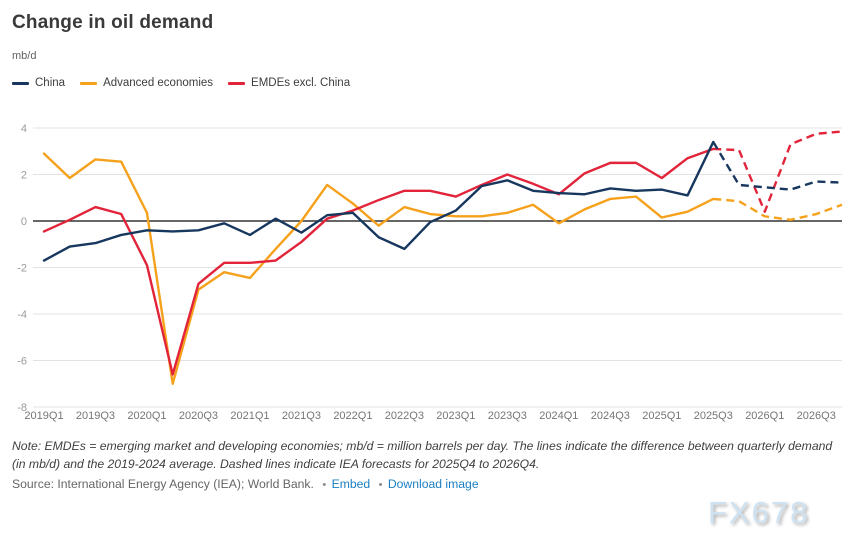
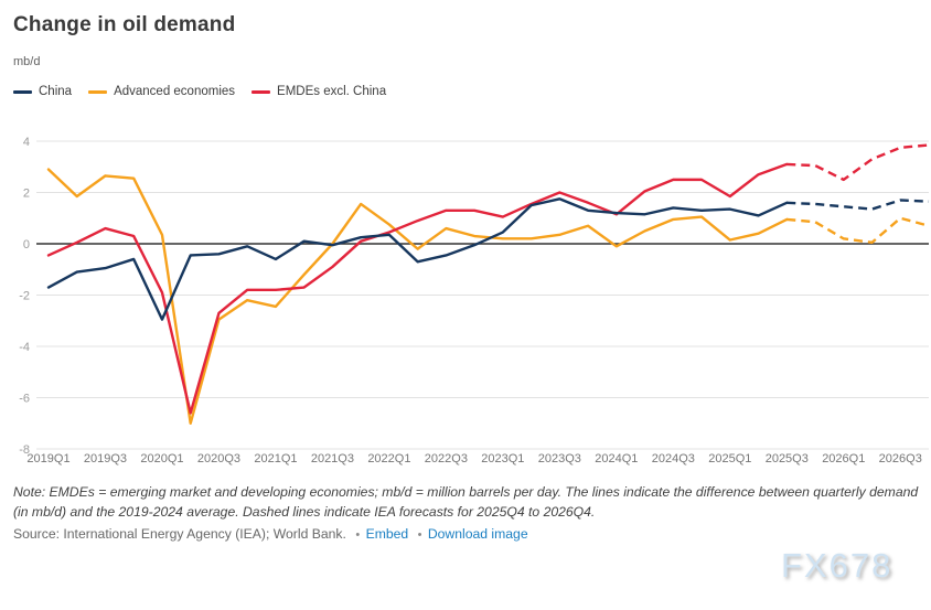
China/2020Q1: -0.4 -> -3.0
China/2021Q3: -0.5 -> -0.1
China/2022Q3: -1.2 -> -0.5
China/2025Q3: 3.4 -> 1.6
EMDEs excl. China/2026Q1: 0.4 -> 2.5
Advanced economies/2026Q3: 0.3 -> 1.0
